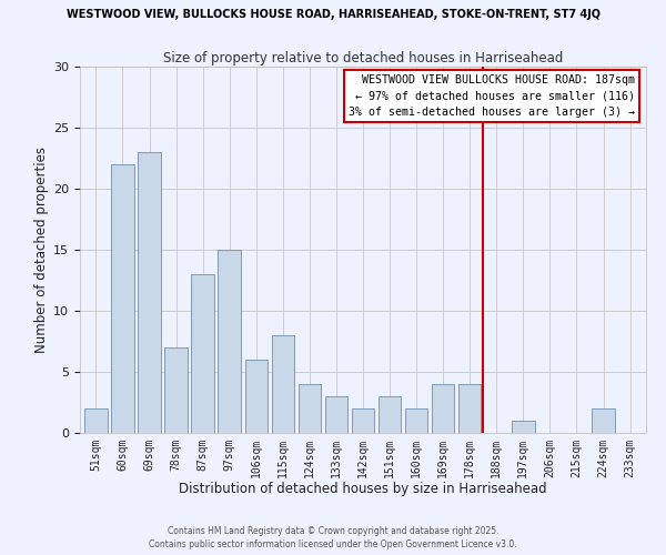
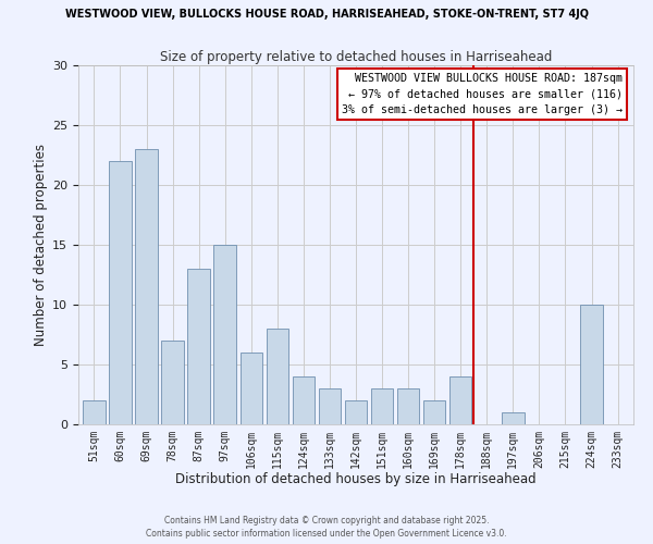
160sqm: 2 -> 3
169sqm: 4 -> 2
224sqm: 2 -> 10
